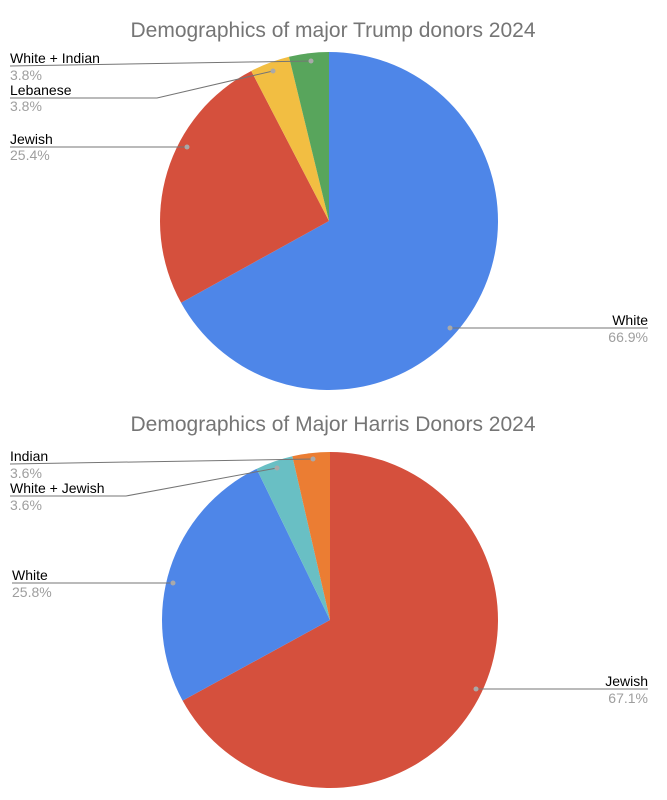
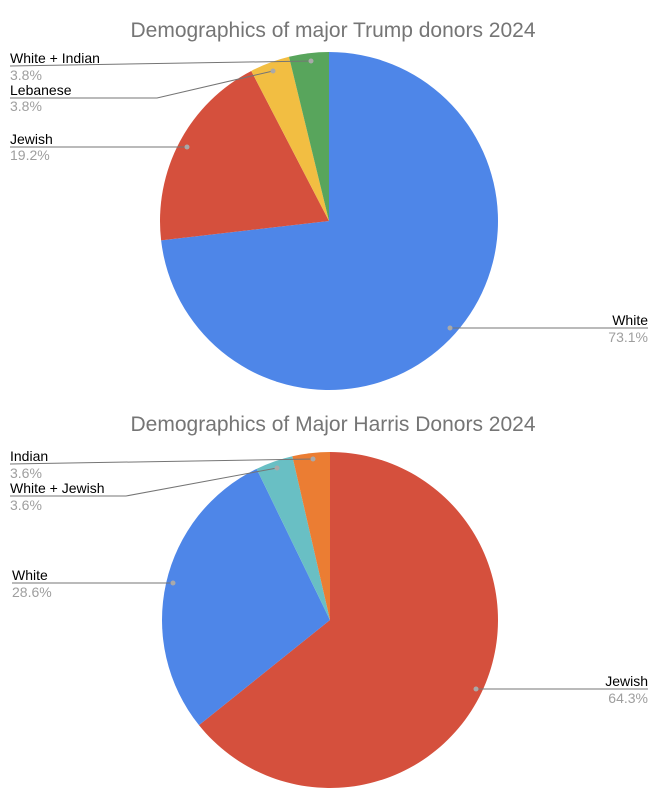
Demographics of major Trump donors 2024/White: 66.9% -> 73.1%
Demographics of major Trump donors 2024/Jewish: 25.4% -> 19.2%
Demographics of Major Harris Donors 2024/Jewish: 67.1% -> 64.3%
Demographics of Major Harris Donors 2024/White: 25.8% -> 28.6%
